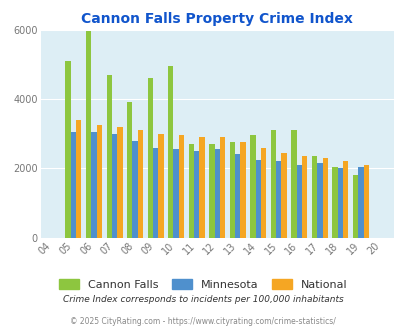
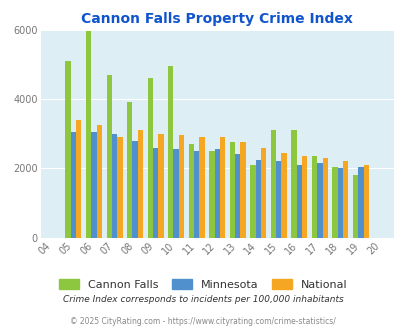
National/07: 3200 -> 2900
Cannon Falls/12: 2700 -> 2500
Cannon Falls/14: 2950 -> 2100
